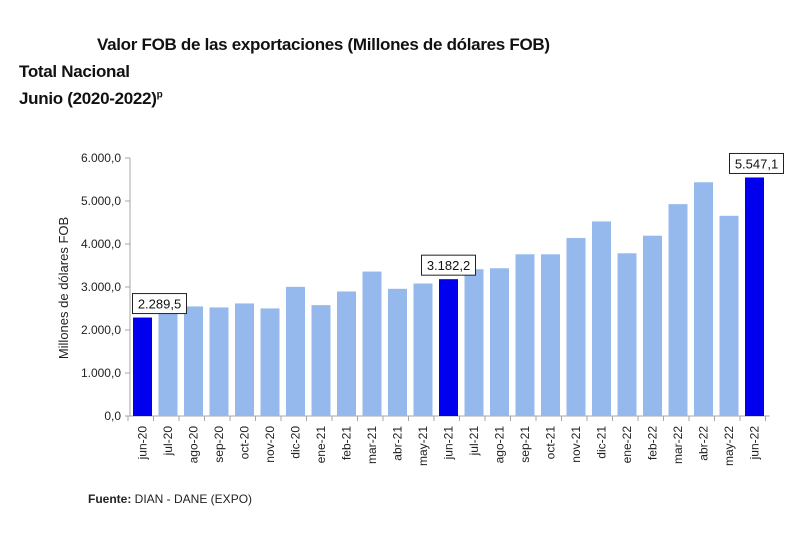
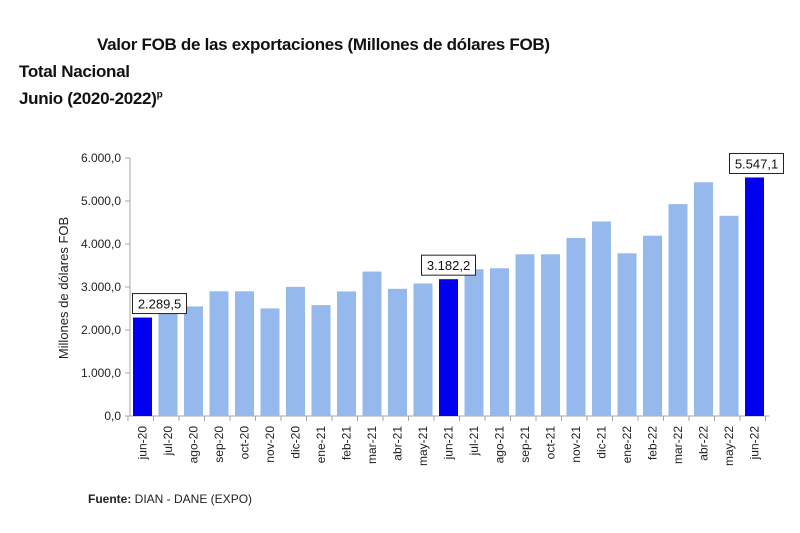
sep-20: 2500 -> 2900
oct-20: 2600 -> 2900
